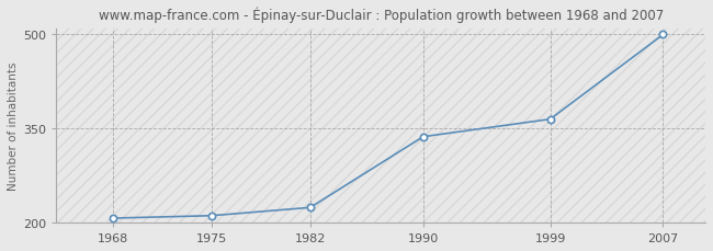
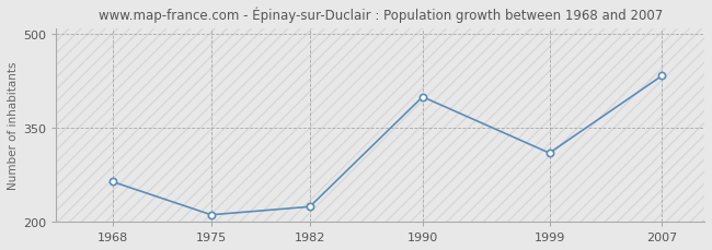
1968: 207 -> 264
1990: 337 -> 400
1999: 365 -> 310
2007: 500 -> 434
